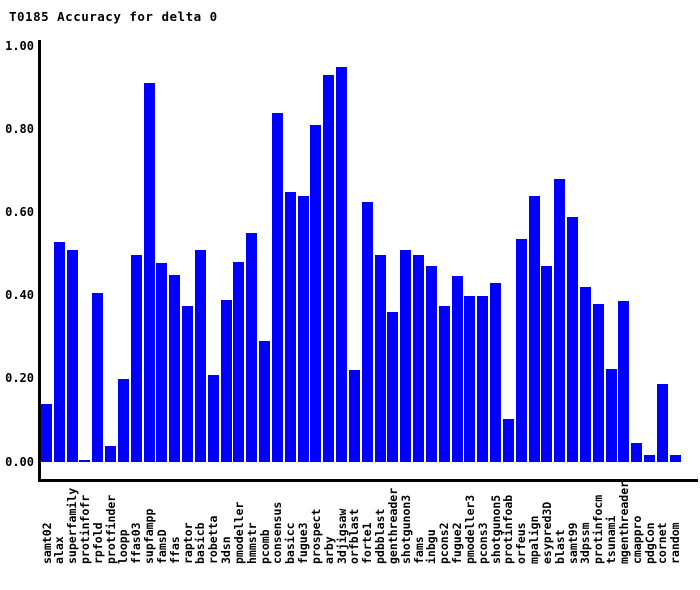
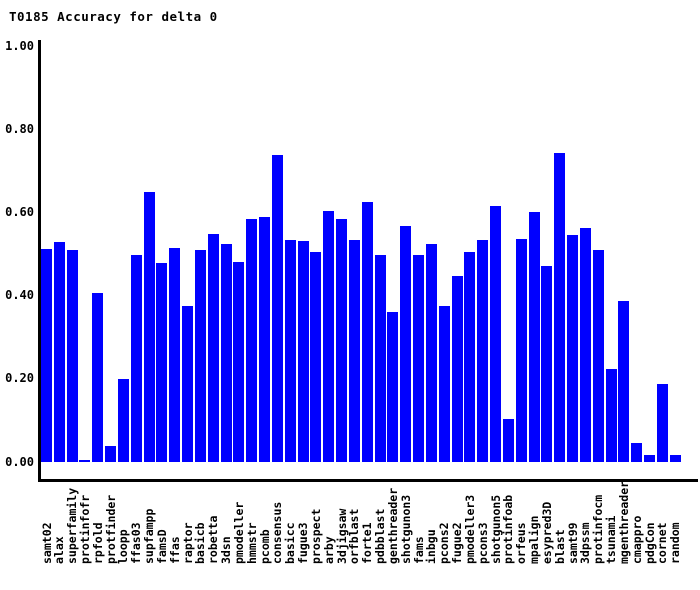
samt02: 0.14 -> 0.51
supfampp: 0.91 -> 0.65
ffas: 0.45 -> 0.52
robetta: 0.21 -> 0.55
3dsn: 0.39 -> 0.52
hmmstr: 0.55 -> 0.58
pcomb: 0.29 -> 0.59
consensus: 0.84 -> 0.74
basicc: 0.65 -> 0.53
fugue3: 0.64 -> 0.53
prospect: 0.81 -> 0.51
arby: 0.93 -> 0.60
3djigsaw: 0.95 -> 0.58
orfblast: 0.22 -> 0.53
shotgunon3: 0.51 -> 0.57
inbgu: 0.47 -> 0.52
pmodeller3: 0.40 -> 0.50
pcons3: 0.40 -> 0.53
shotgunon5: 0.43 -> 0.61
mpalign: 0.64 -> 0.60
blast: 0.68 -> 0.74
samt99: 0.59 -> 0.55
3dpssm: 0.42 -> 0.56
protinfocm: 0.38 -> 0.51
